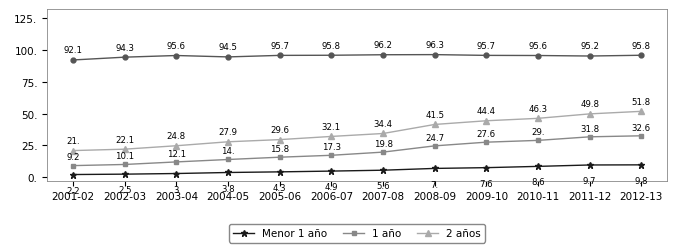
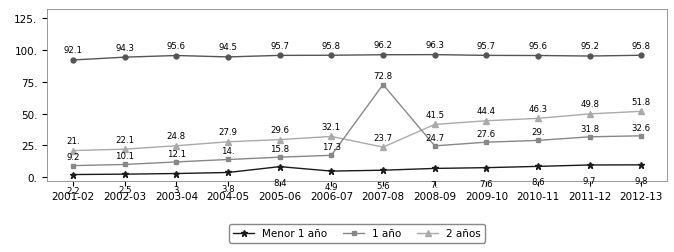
Menor 1 año/2005-06: 4.3 -> 8.4
1 año/2007-08: 19.8 -> 72.8
2 años/2007-08: 34.4 -> 23.7
